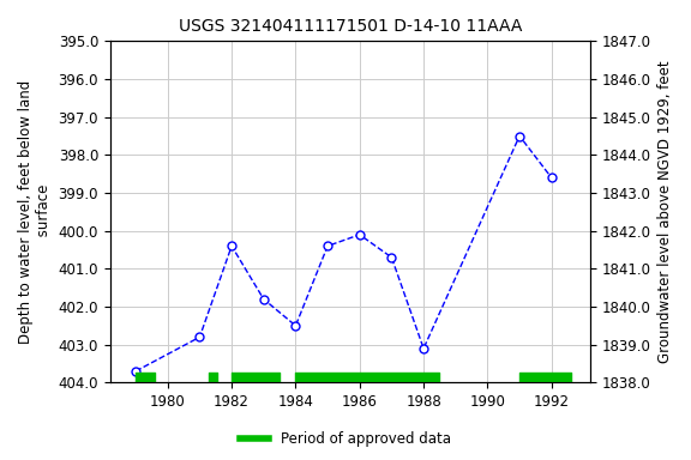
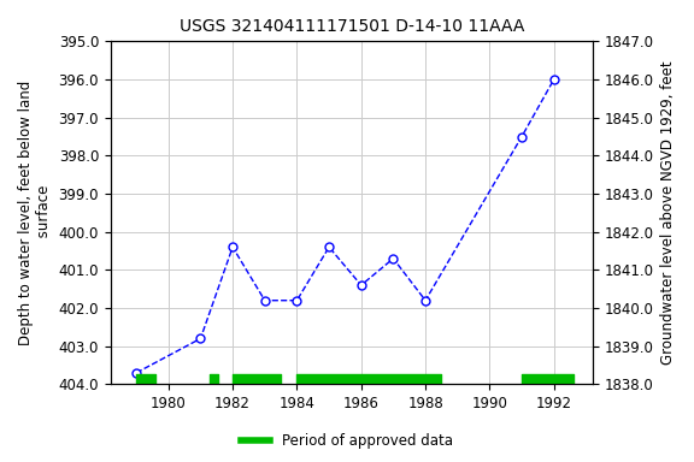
1984: 402.5 -> 401.8
1986: 400.1 -> 401.4
1988: 403.1 -> 401.8
1992: 398.6 -> 396.0
